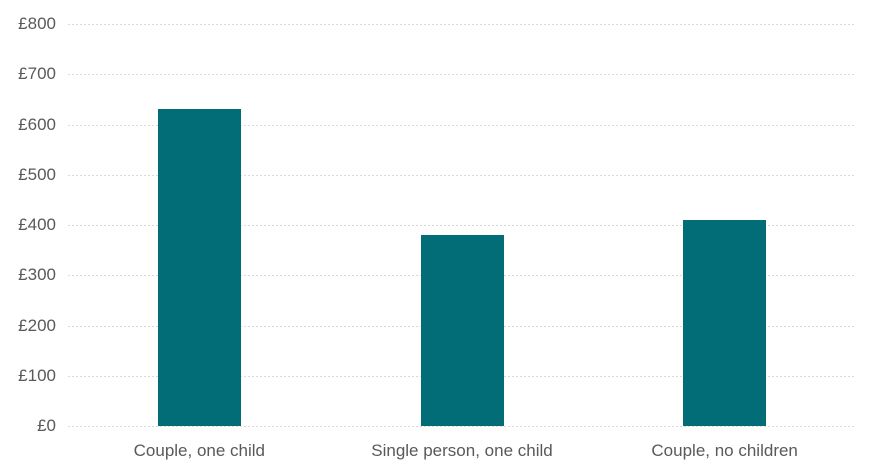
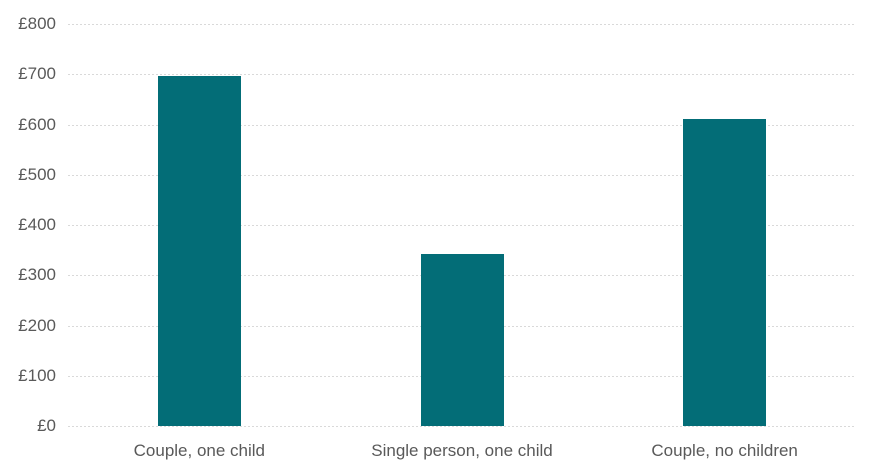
Couple, one child: £630 -> £700
Single person, one child: £380 -> £340
Couple, no children: £410 -> £610
